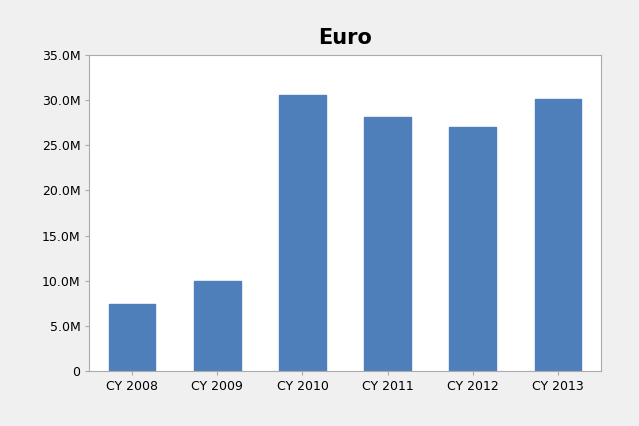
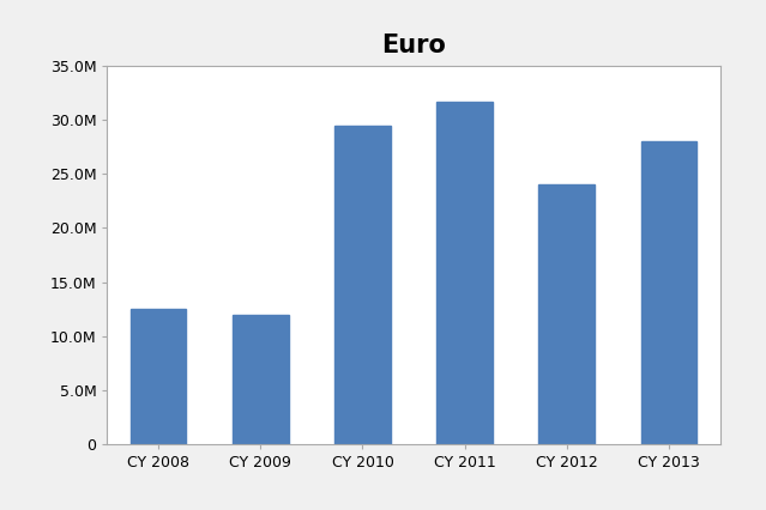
CY 2008: 7.4M -> 12.5M
CY 2009: 10.0M -> 12.0M
CY 2010: 30.6M -> 29.5M
CY 2011: 28.2M -> 31.7M
CY 2012: 27.0M -> 24.0M
CY 2013: 30.2M -> 28.0M
